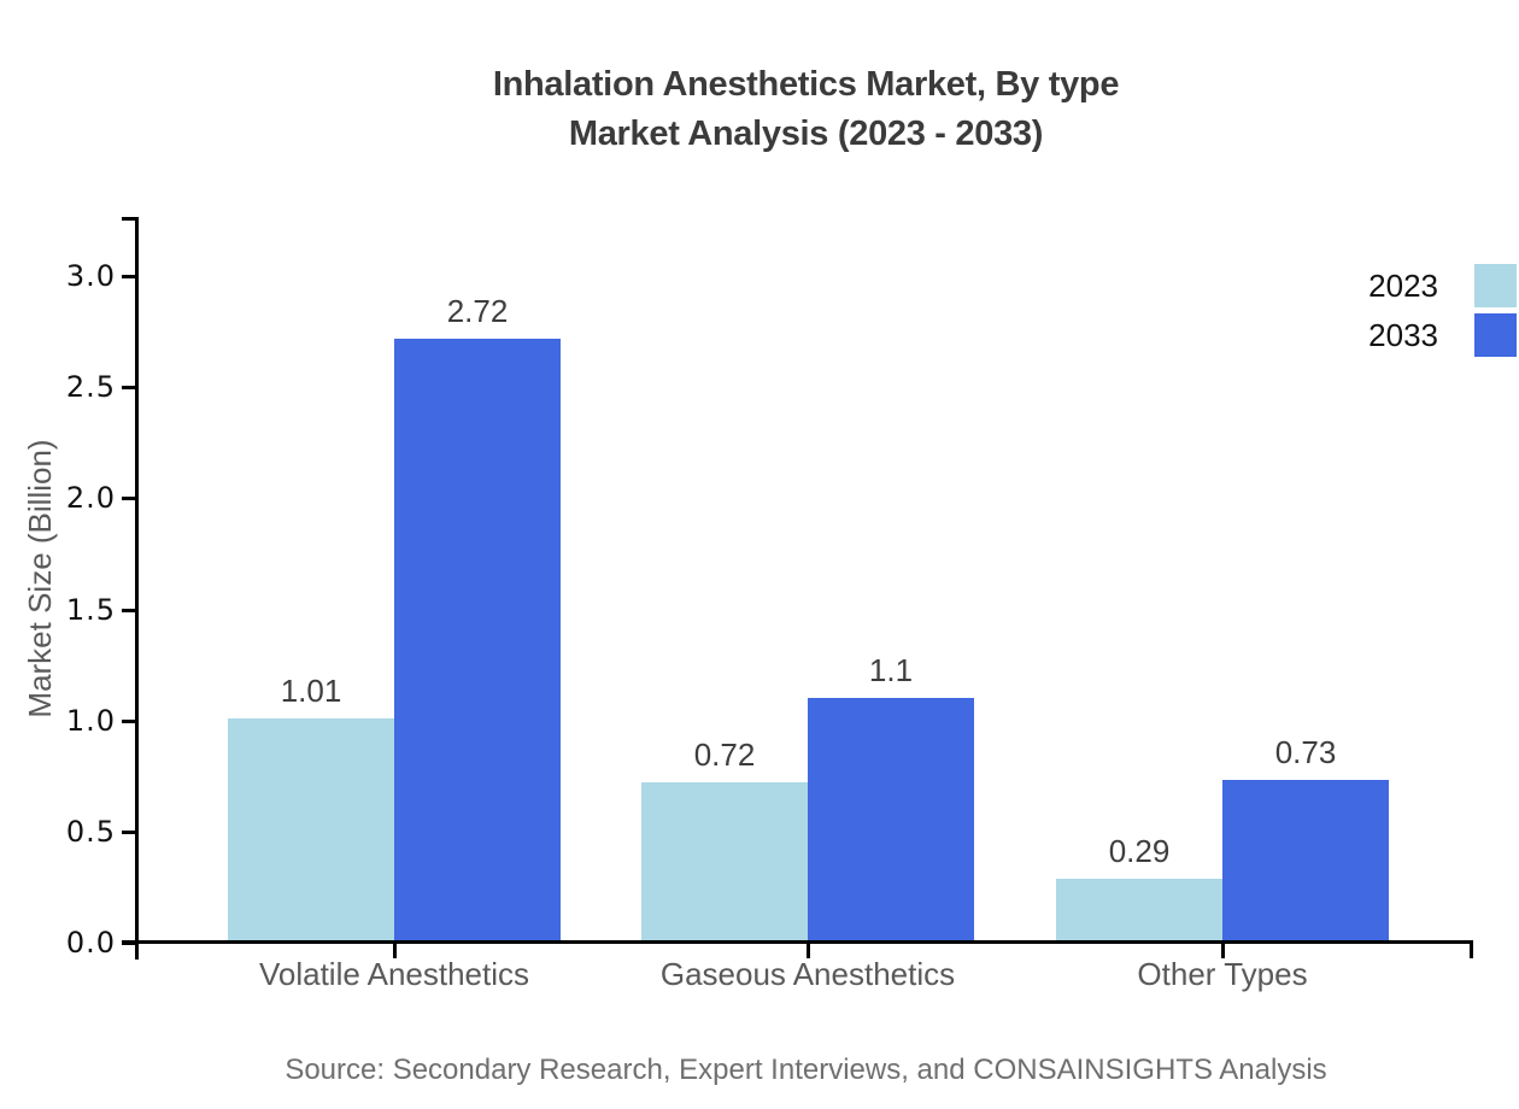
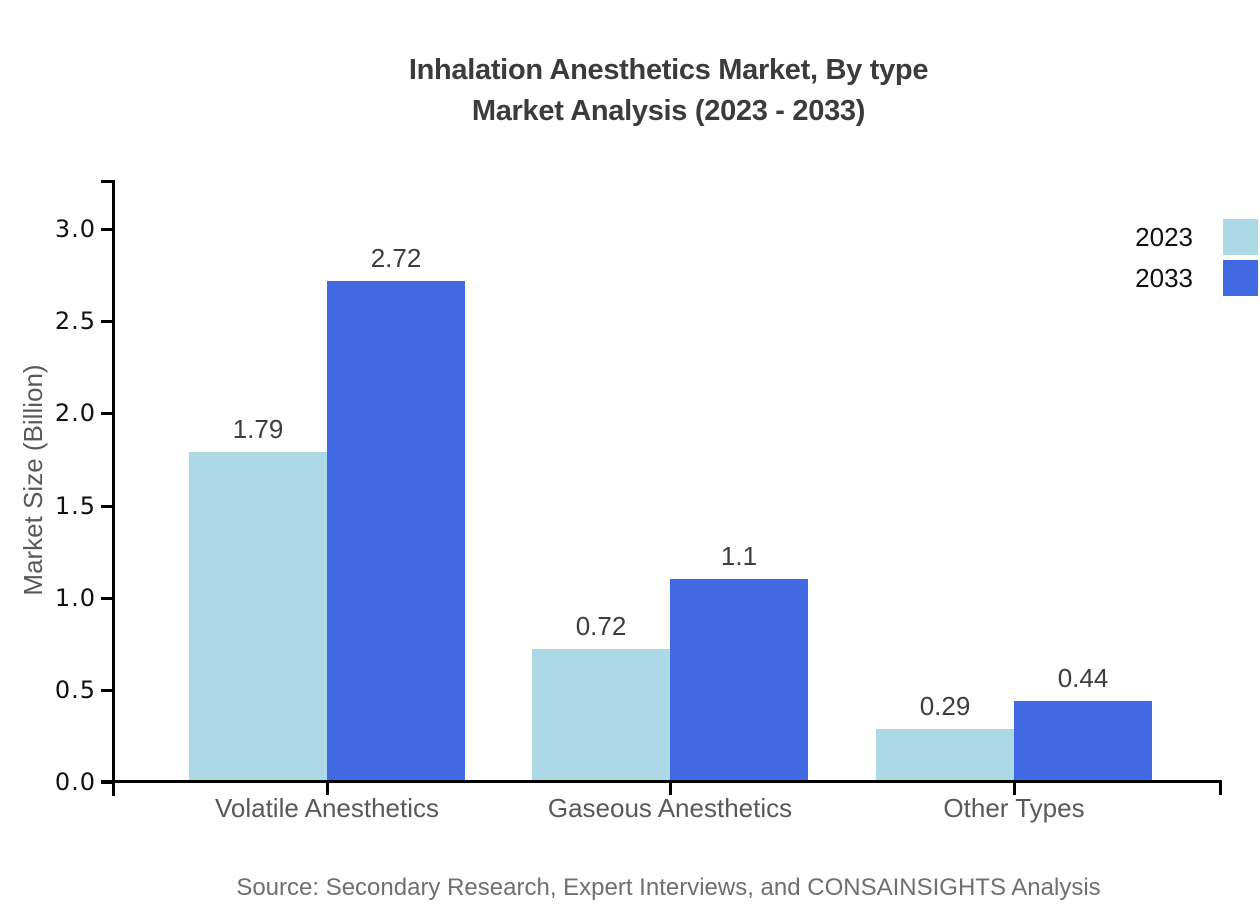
2023/Volatile Anesthetics: 1.01 -> 1.79
2033/Other Types: 0.73 -> 0.44
